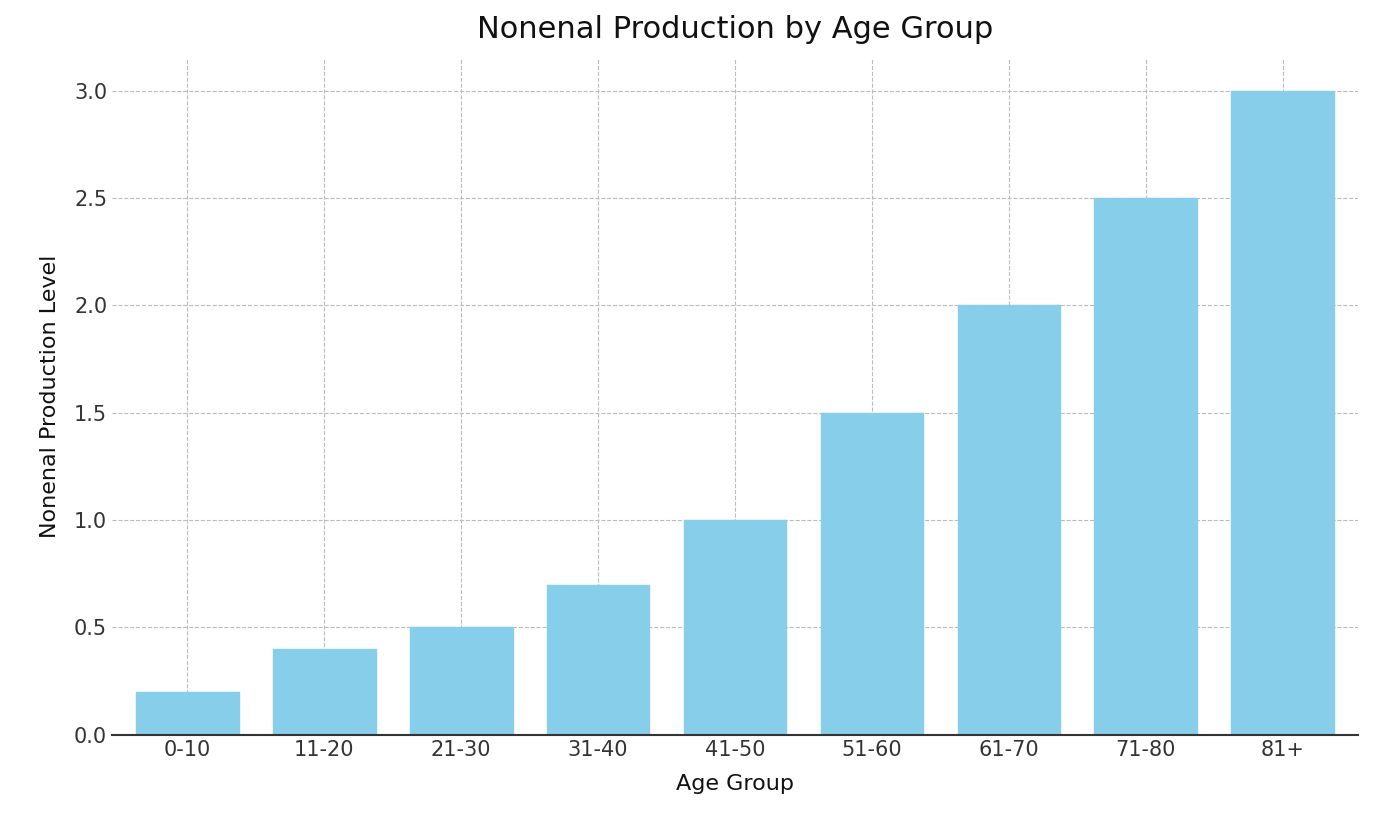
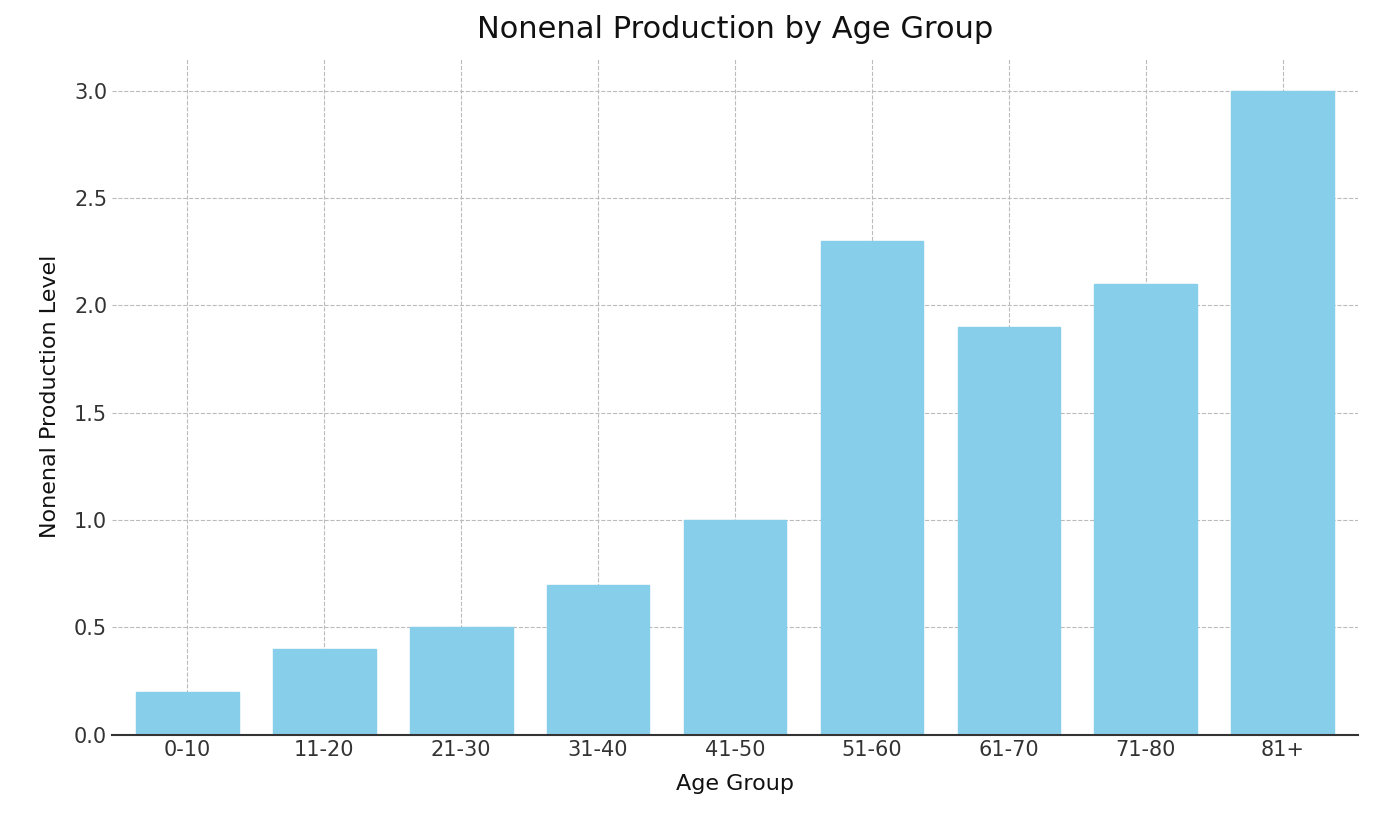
51-60: 1.5 -> 2.3
61-70: 2.0 -> 1.9
71-80: 2.5 -> 2.1
